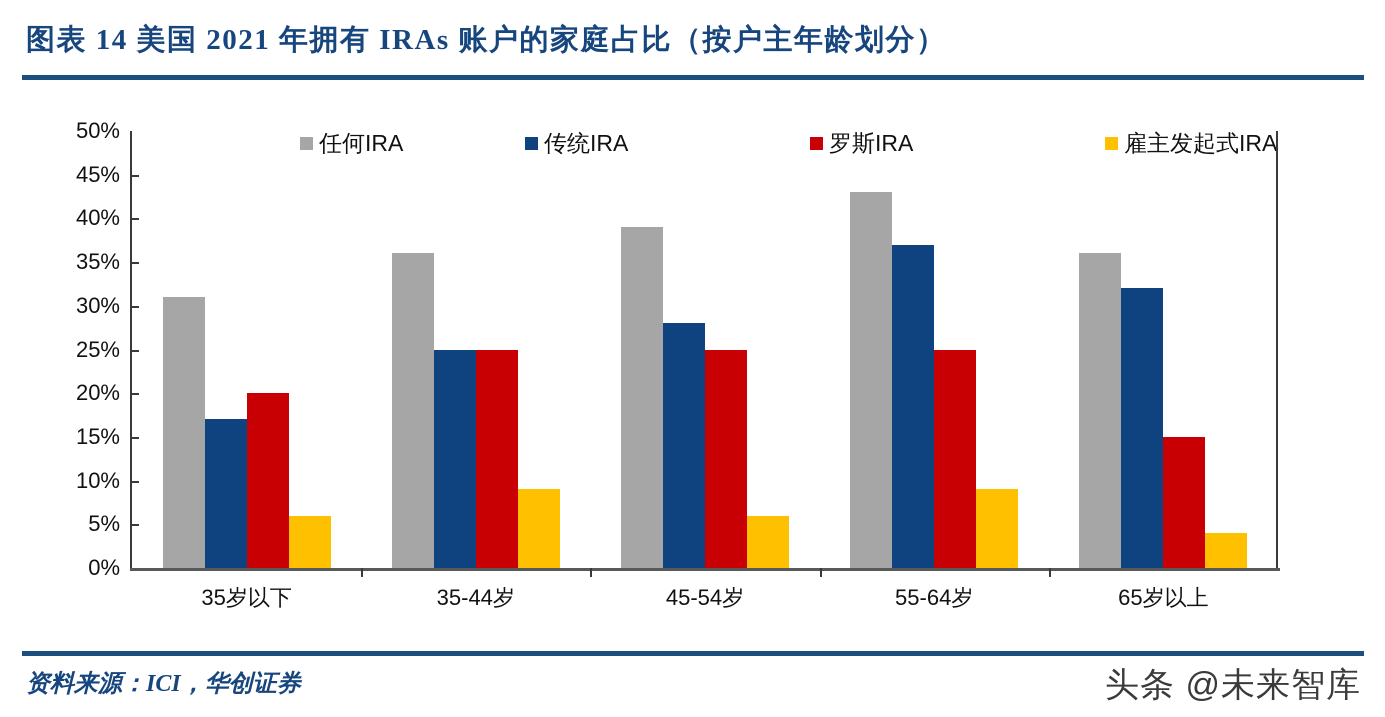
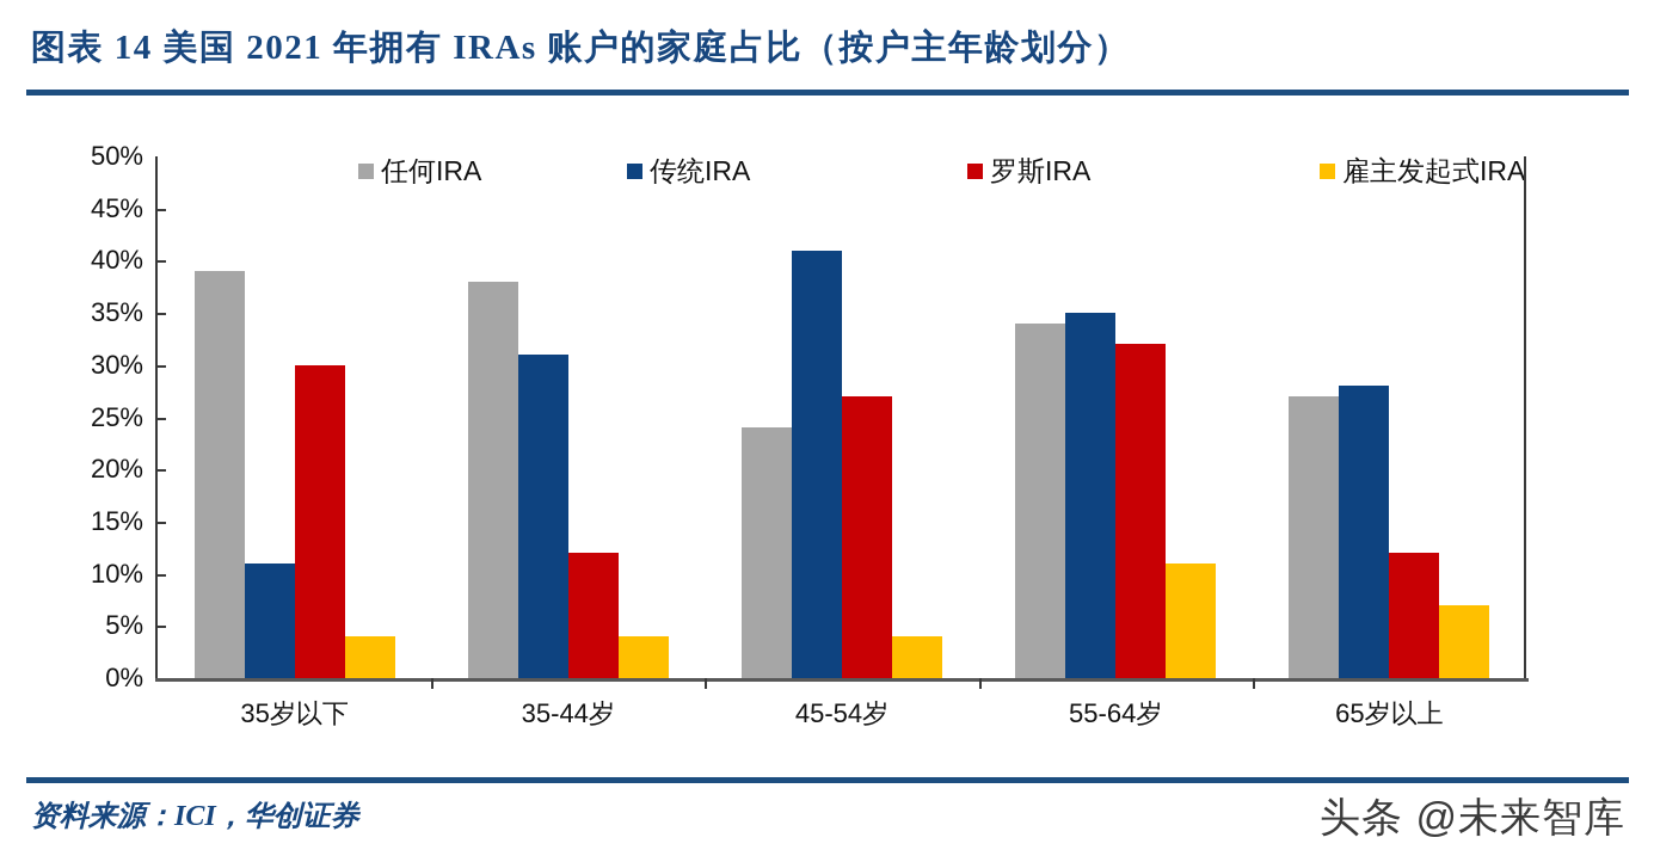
任何IRA/35岁以下: 31% -> 39%
传统IRA/35岁以下: 17% -> 11%
罗斯IRA/35岁以下: 20% -> 30%
雇主发起式IRA/35岁以下: 6% -> 4%
任何IRA/35-44岁: 36% -> 38%
传统IRA/35-44岁: 25% -> 31%
罗斯IRA/35-44岁: 25% -> 12%
雇主发起式IRA/35-44岁: 9% -> 4%
任何IRA/45-54岁: 39% -> 24%
传统IRA/45-54岁: 28% -> 41%
罗斯IRA/45-54岁: 25% -> 27%
雇主发起式IRA/45-54岁: 6% -> 4%
任何IRA/55-64岁: 43% -> 34%
传统IRA/55-64岁: 37% -> 35%
罗斯IRA/55-64岁: 25% -> 32%
雇主发起式IRA/55-64岁: 9% -> 11%
任何IRA/65岁以上: 36% -> 27%
传统IRA/65岁以上: 32% -> 28%
罗斯IRA/65岁以上: 15% -> 12%
雇主发起式IRA/65岁以上: 4% -> 7%
